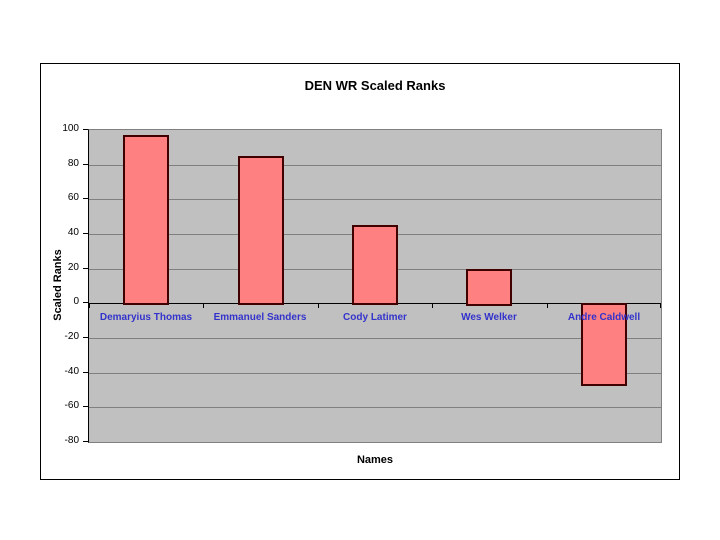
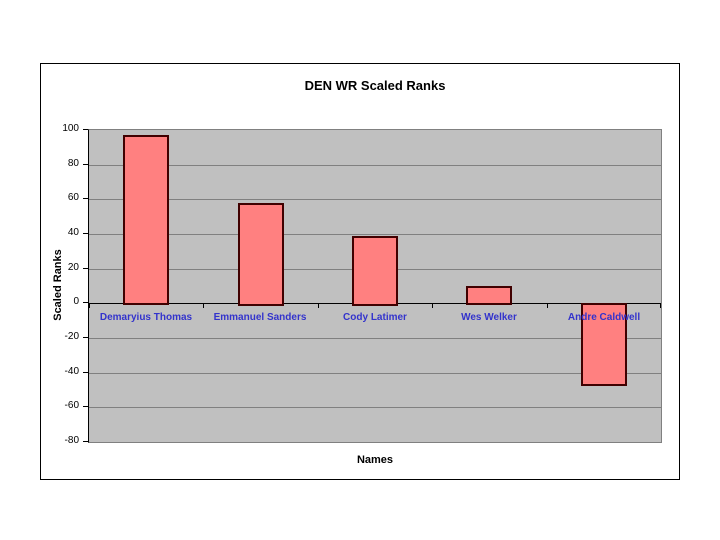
Emmanuel Sanders: 85 -> 58
Cody Latimer: 45 -> 39
Wes Welker: 20 -> 10
